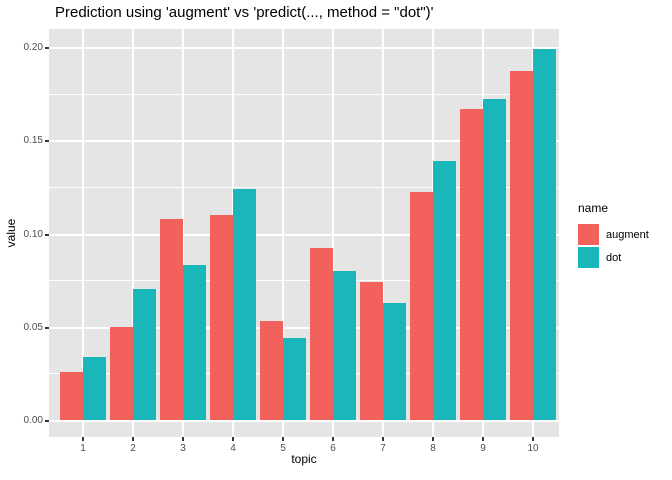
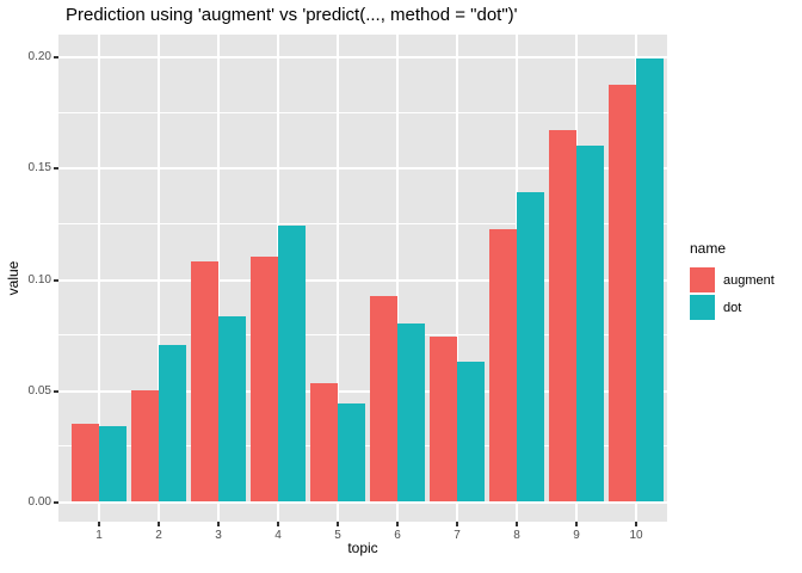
augment/1: 0.026 -> 0.035
dot/9: 0.172 -> 0.160
